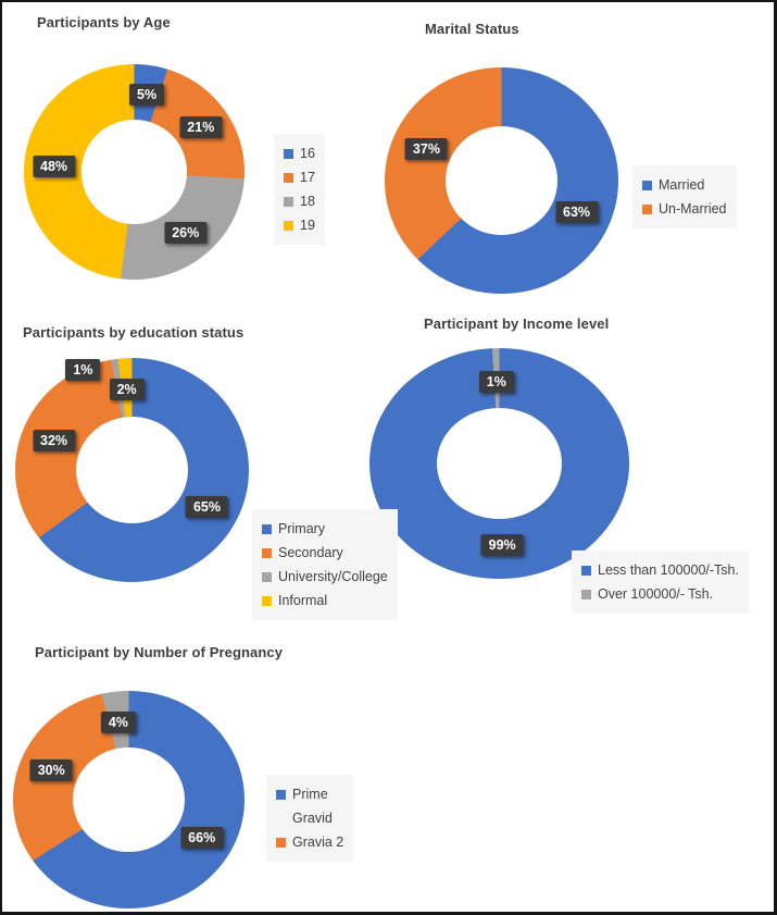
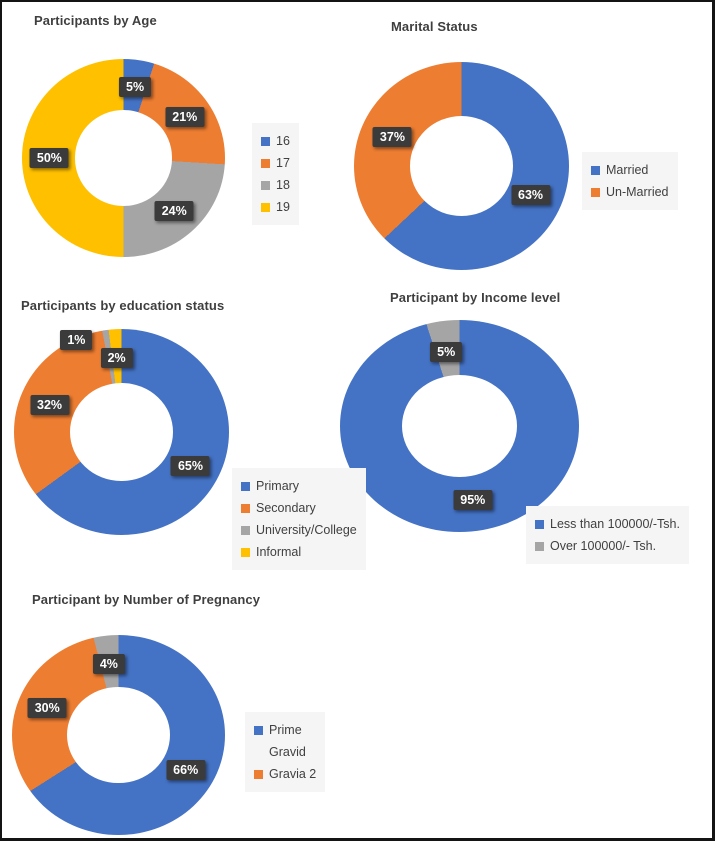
Participants by Age/18: 26% -> 24%
Participants by Age/19: 48% -> 50%
Participant by Income level/Less than 100000/-Tsh.: 99% -> 95%
Participant by Income level/Over 100000/- Tsh.: 1% -> 5%
